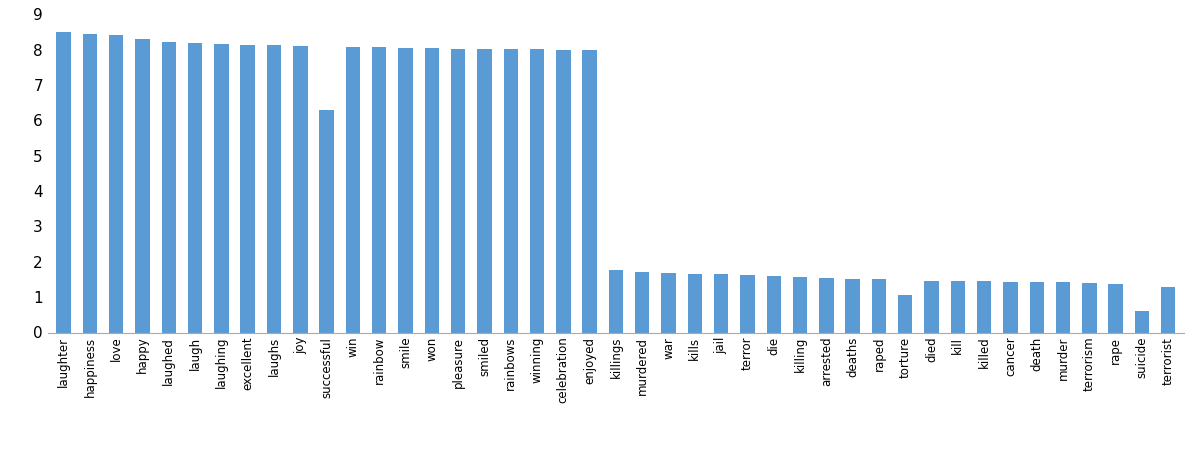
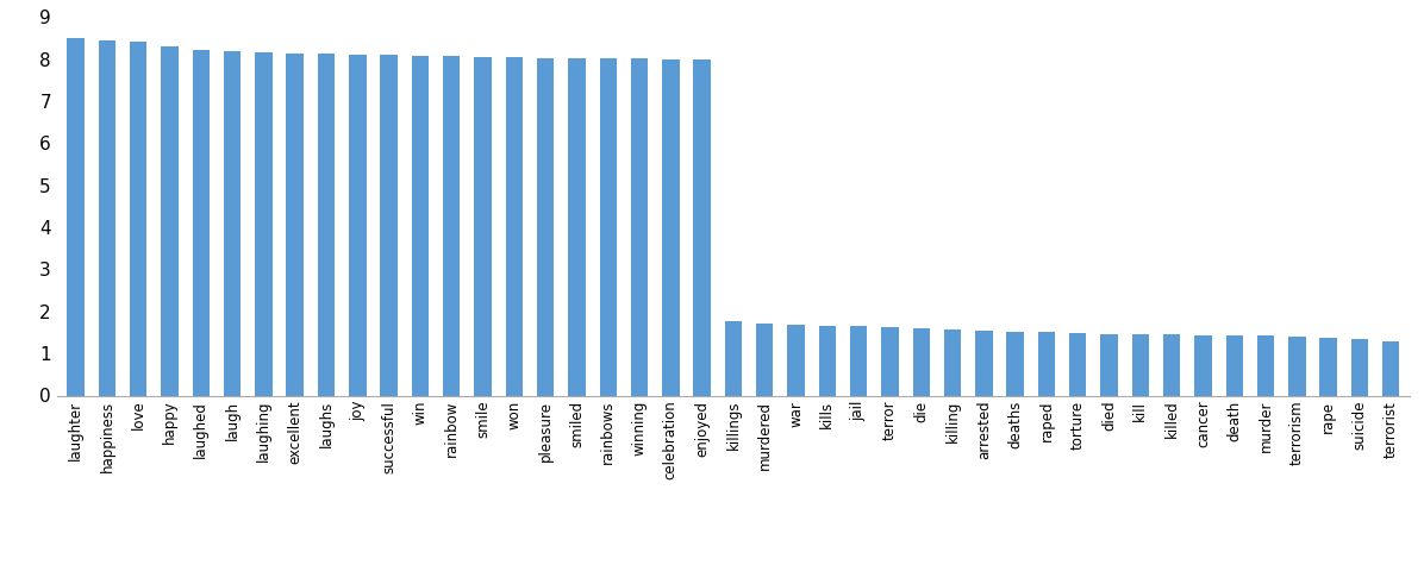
successful: 6.30 -> 8.10
torture: 1.05 -> 1.48
suicide: 0.60 -> 1.35
